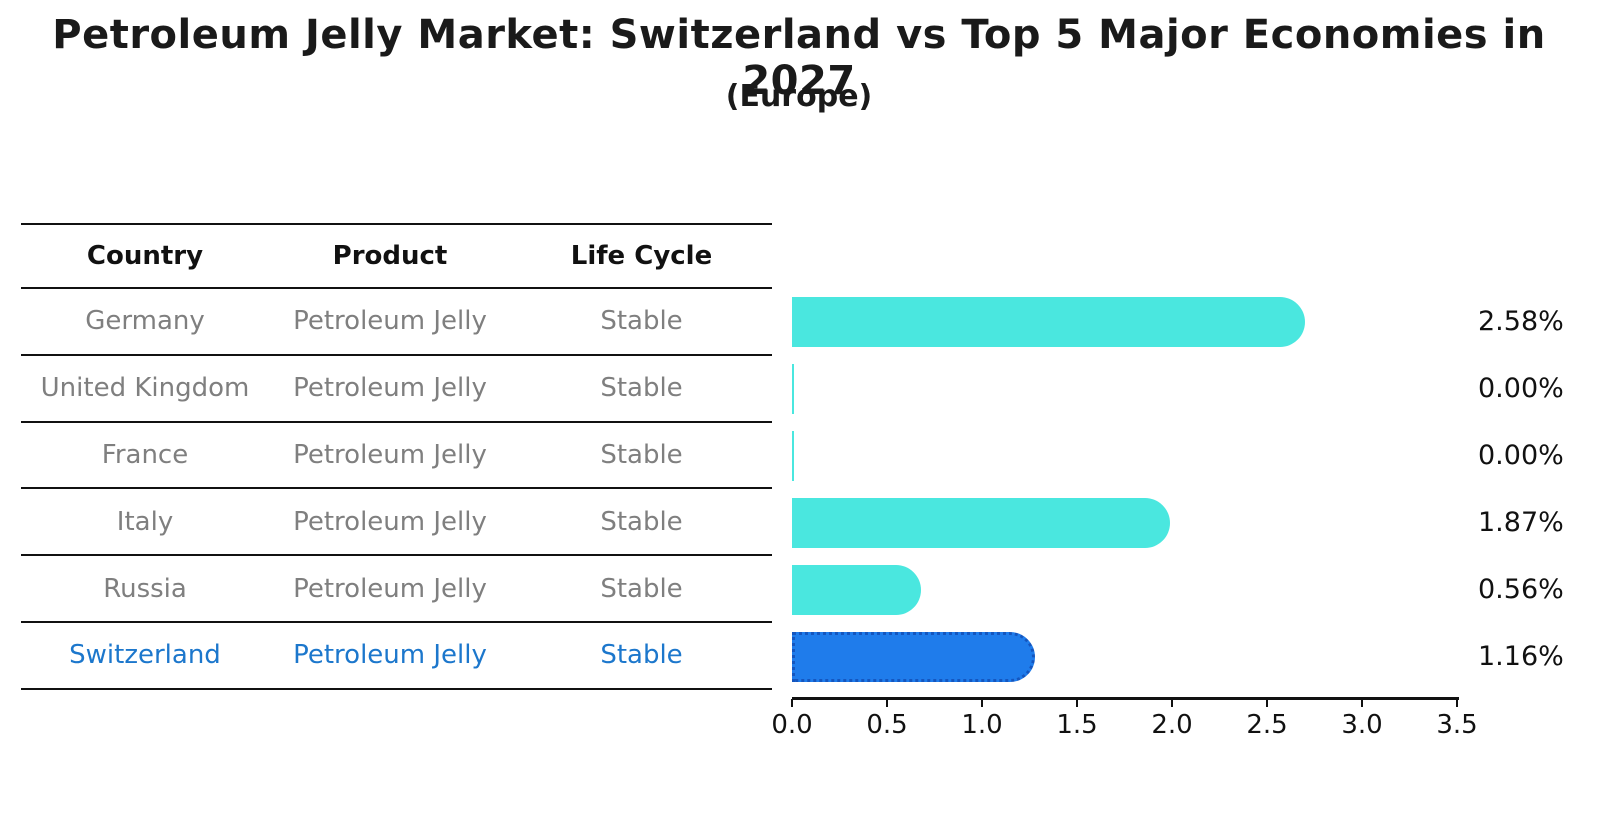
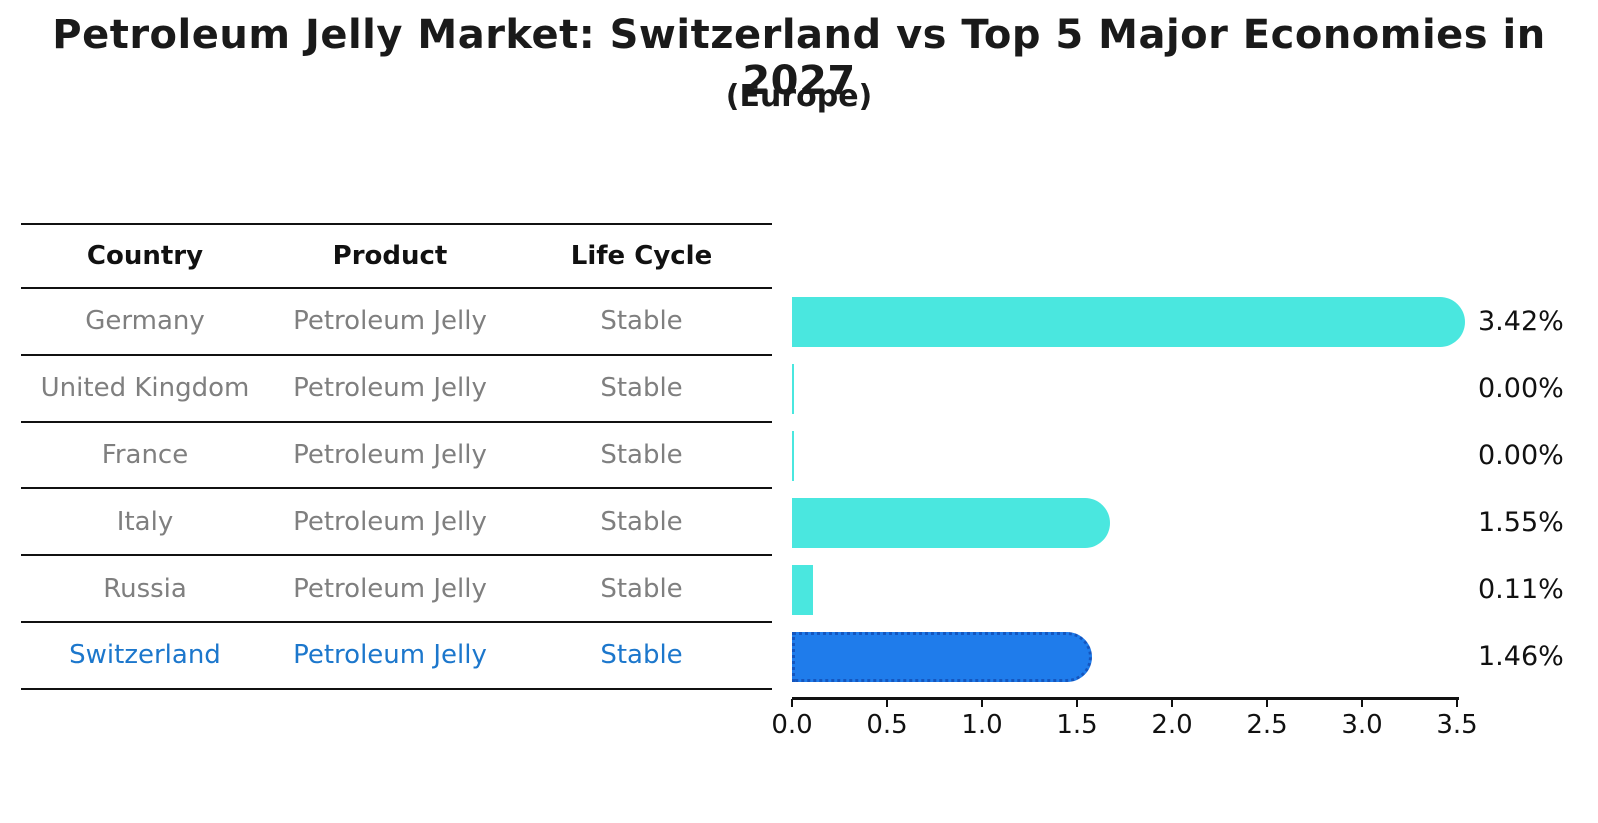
Germany: 2.58% -> 3.42%
Italy: 1.87% -> 1.55%
Russia: 0.56% -> 0.11%
Switzerland: 1.16% -> 1.46%
